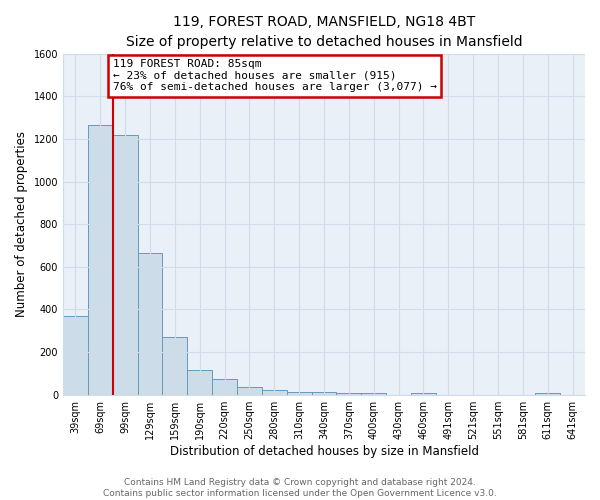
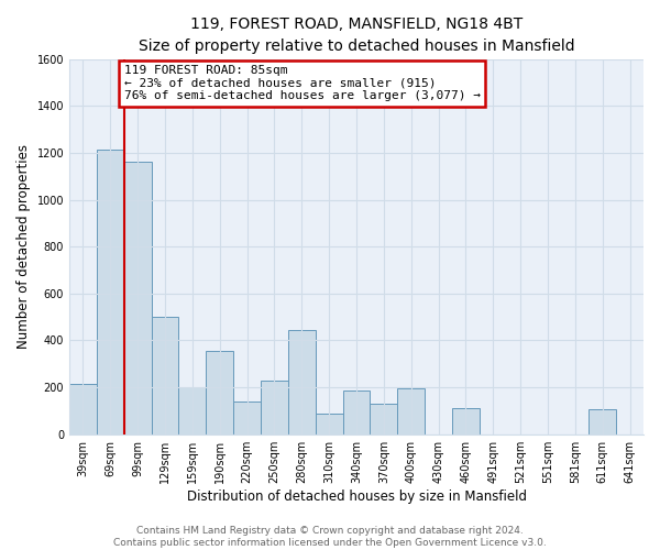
39sqm: 370 -> 215
69sqm: 1265 -> 1215
99sqm: 1220 -> 1165
129sqm: 665 -> 500
159sqm: 270 -> 200
190sqm: 115 -> 355
220sqm: 75 -> 140
250sqm: 38 -> 230
280sqm: 20 -> 445
310sqm: 15 -> 90
340sqm: 12 -> 185
370sqm: 10 -> 130
400sqm: 10 -> 195
460sqm: 10 -> 110
611sqm: 10 -> 105
